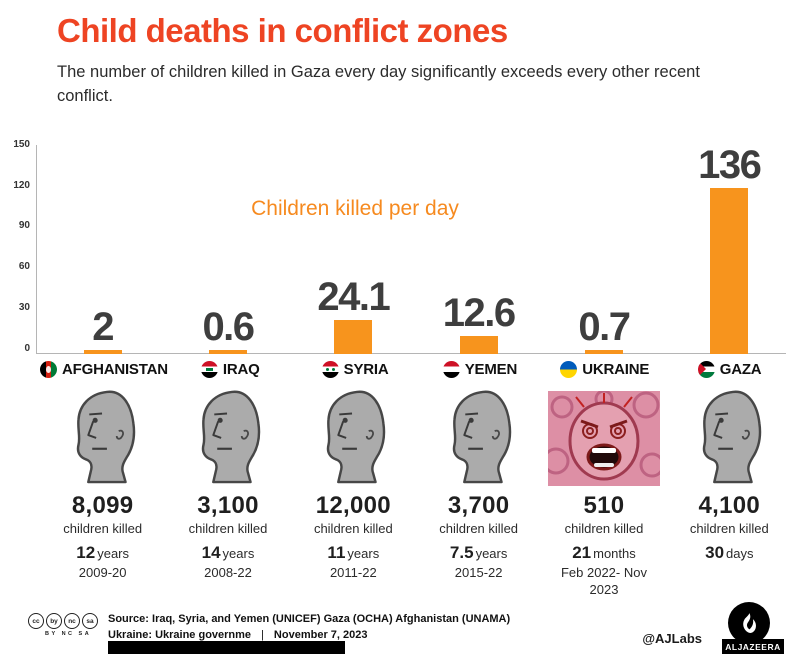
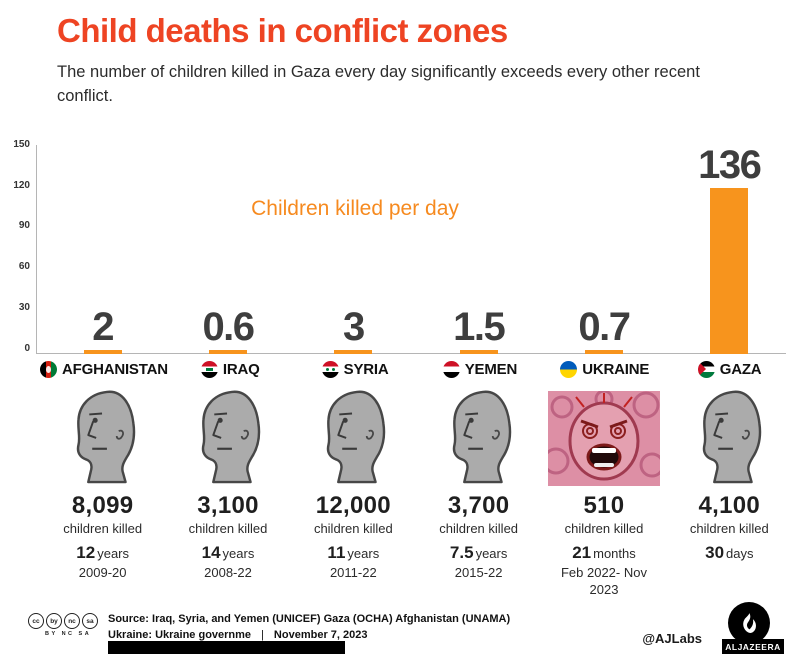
SYRIA: 24.1 -> 3
YEMEN: 12.6 -> 1.5
